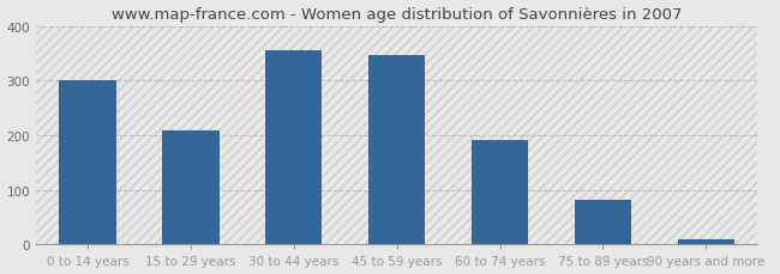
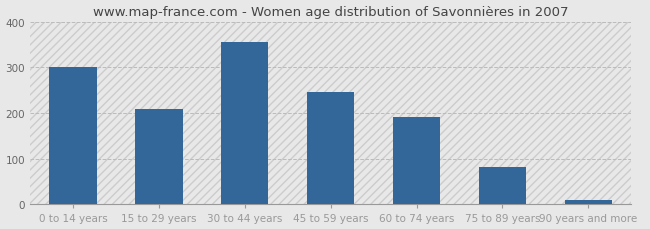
45 to 59 years: 347 -> 245
